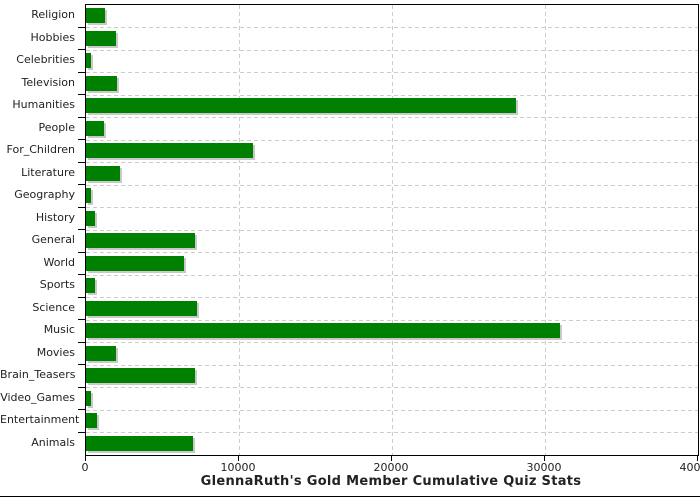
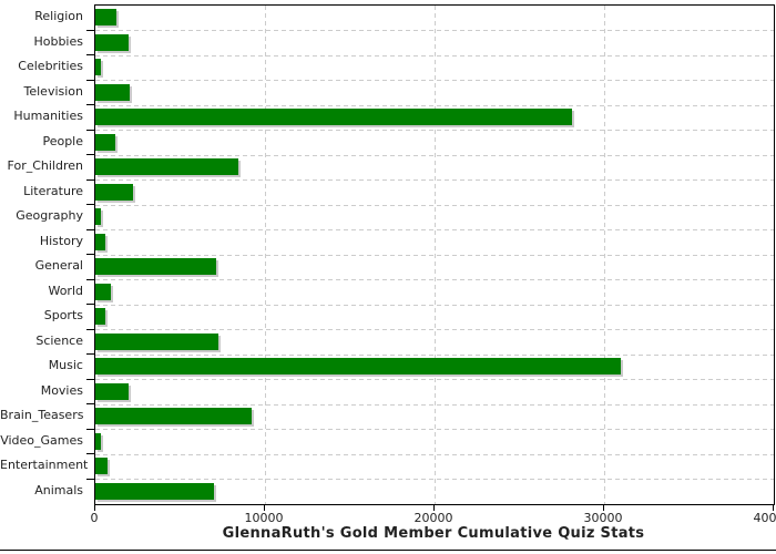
For_Children: 10900 -> 8400
World: 6400 -> 900
Brain_Teasers: 7100 -> 9200
